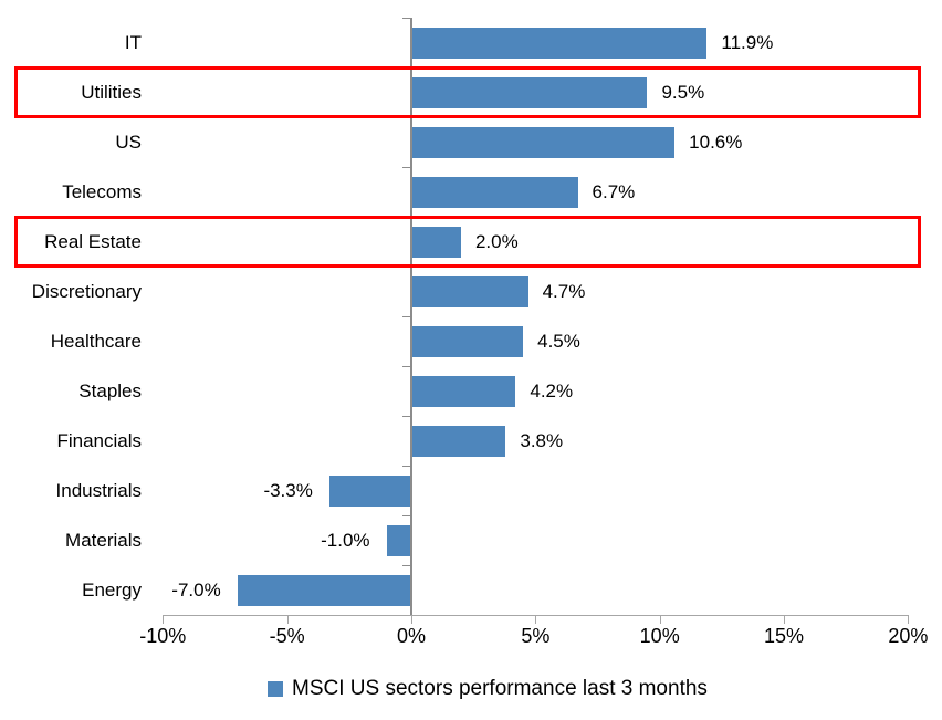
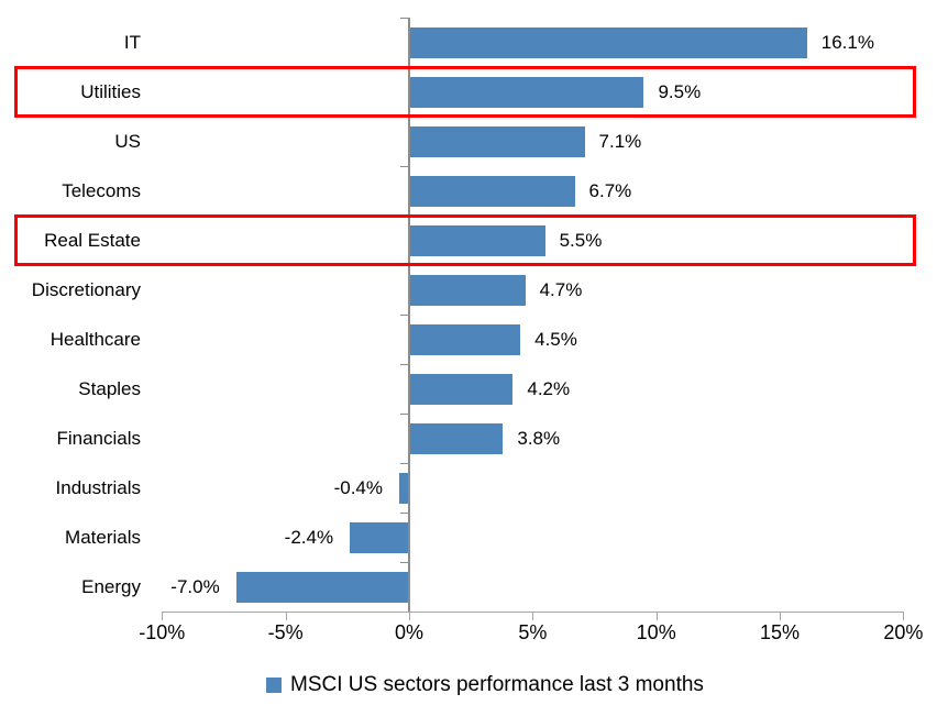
IT: 11.9% -> 16.1%
US: 10.6% -> 7.1%
Real Estate: 2.0% -> 5.5%
Industrials: -3.3% -> -0.4%
Materials: -1.0% -> -2.4%
